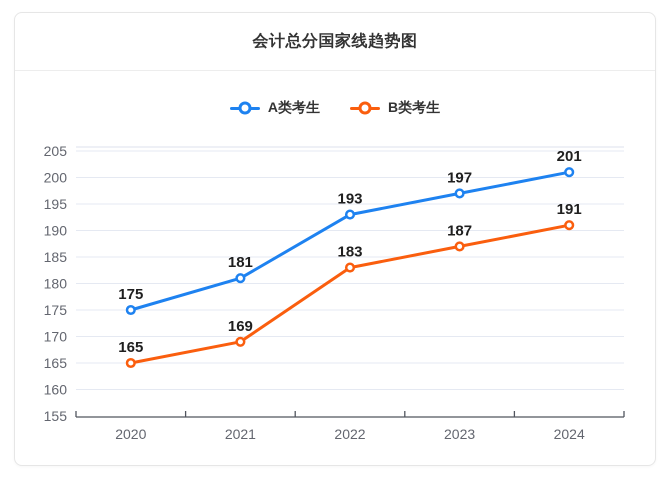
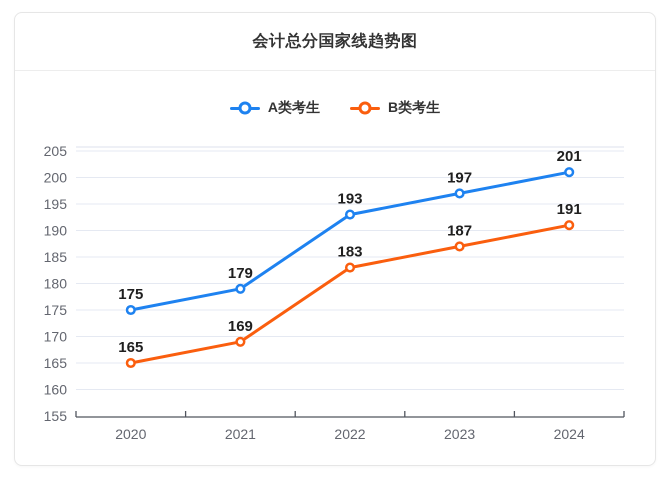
A类考生/2021: 181 -> 179
